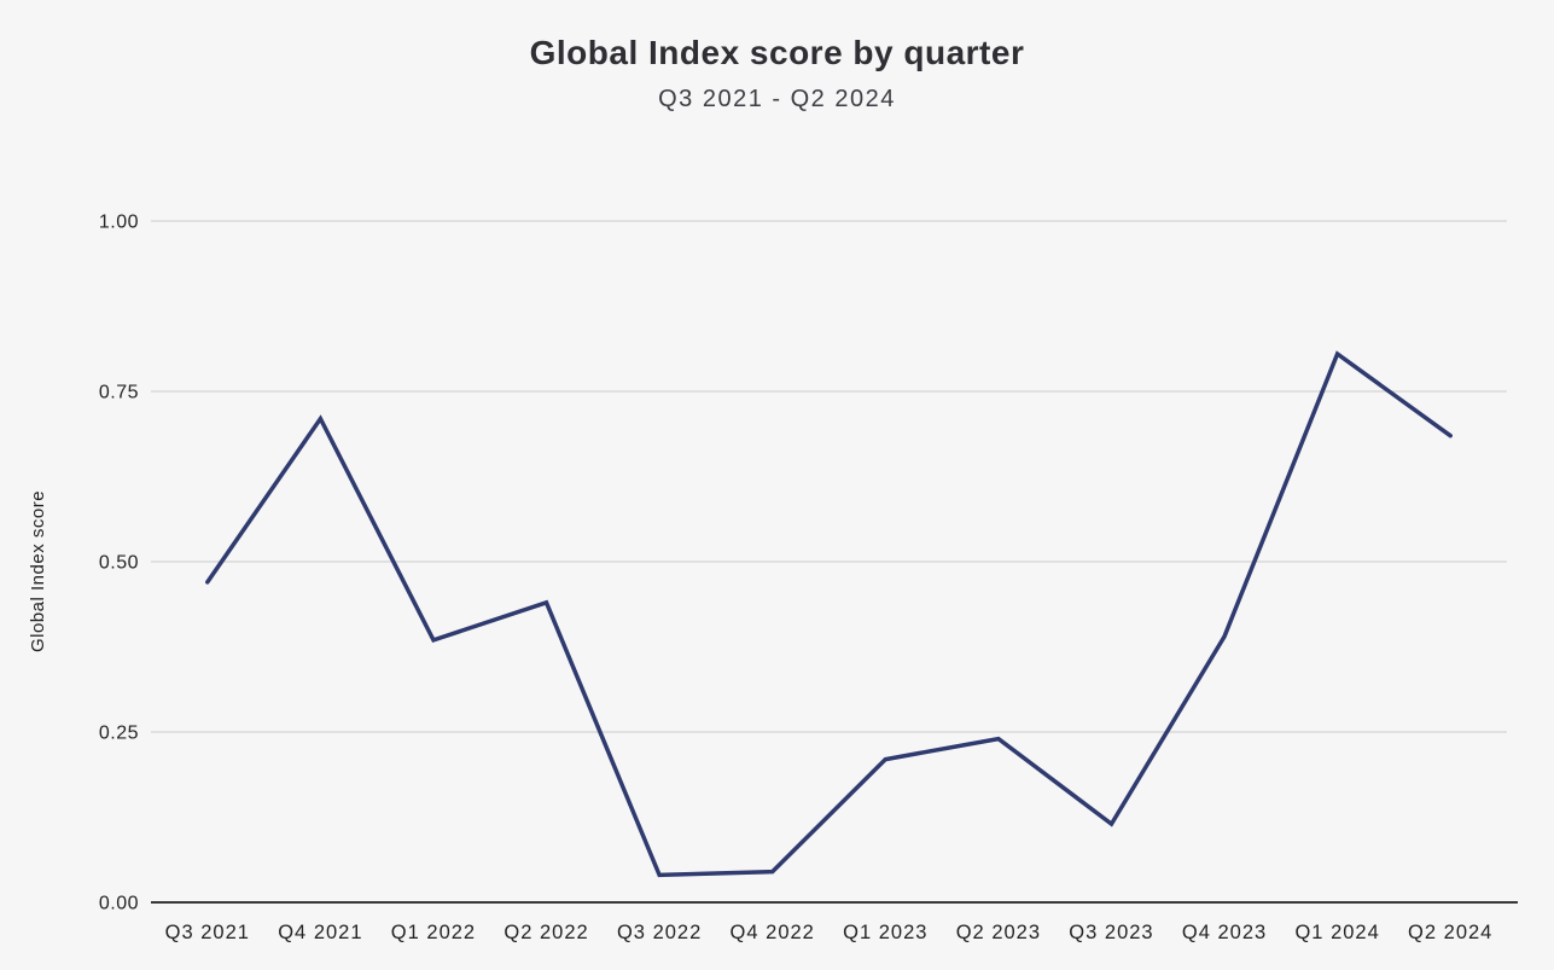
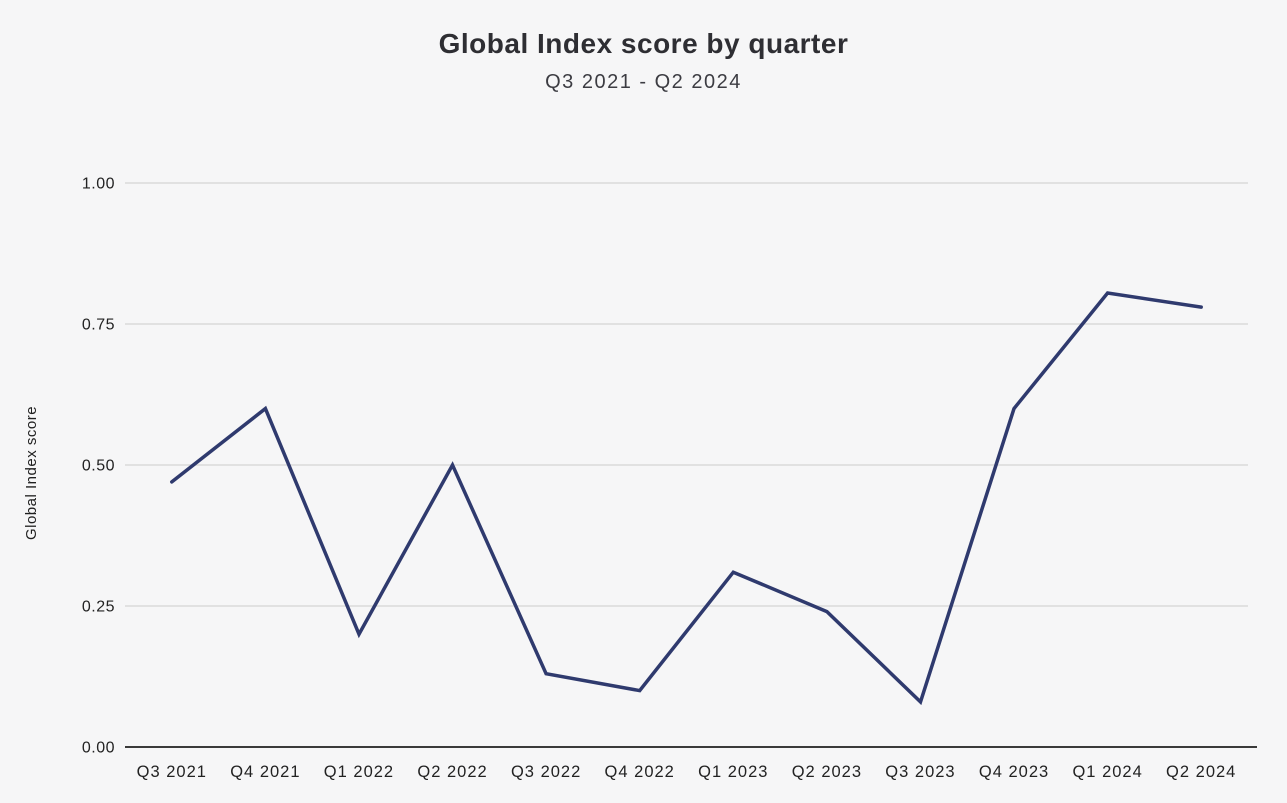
Q4 2021: 0.71 -> 0.60
Q1 2022: 0.39 -> 0.20
Q2 2022: 0.44 -> 0.50
Q3 2022: 0.04 -> 0.13
Q4 2022: 0.04 -> 0.10
Q1 2023: 0.21 -> 0.31
Q3 2023: 0.12 -> 0.08
Q4 2023: 0.39 -> 0.60
Q2 2024: 0.69 -> 0.78
